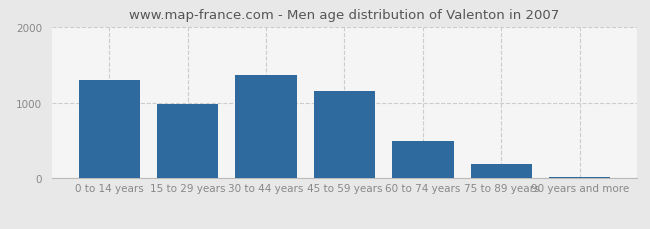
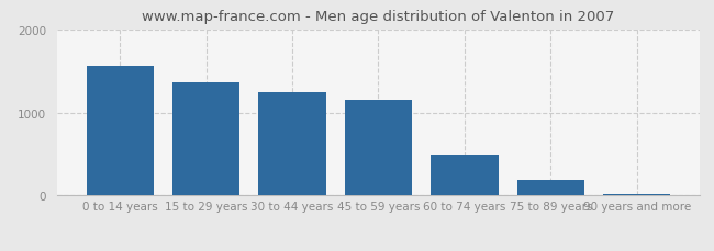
0 to 14 years: 1300 -> 1560
15 to 29 years: 980 -> 1360
30 to 44 years: 1360 -> 1240
